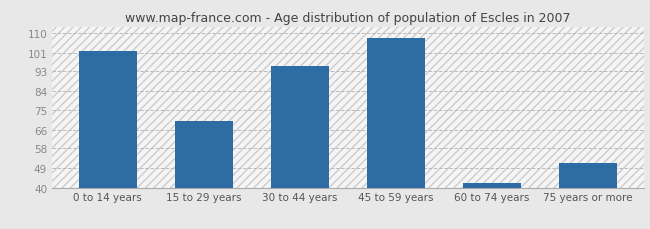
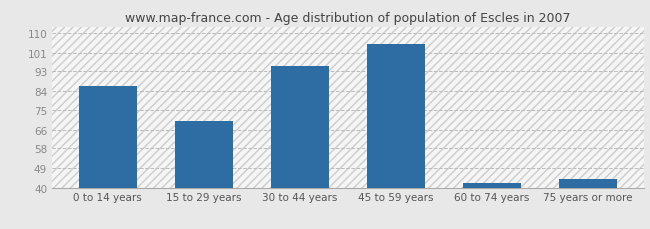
0 to 14 years: 102 -> 86
45 to 59 years: 108 -> 105
75 years or more: 51 -> 44
